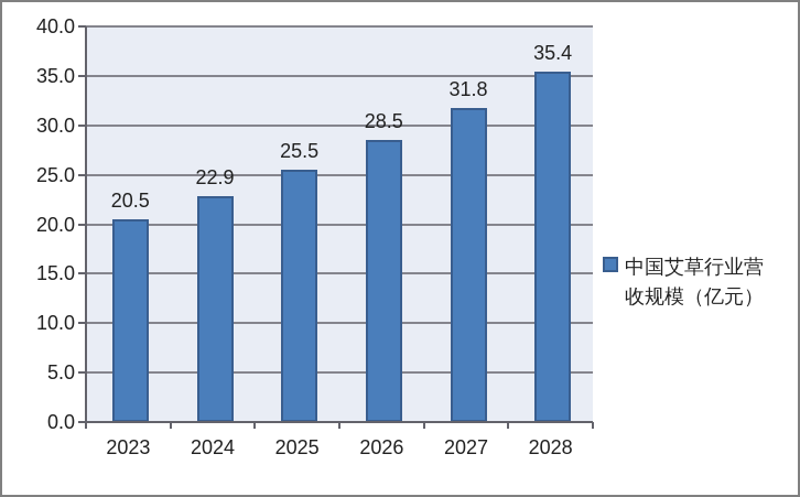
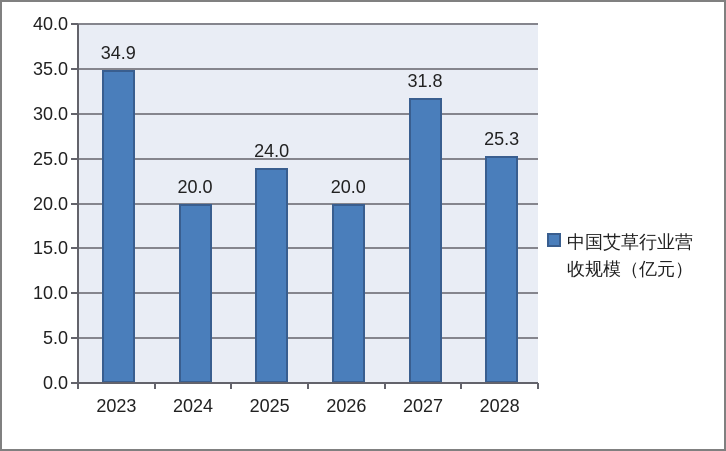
2023: 20.5 -> 34.9
2024: 22.9 -> 20.0
2025: 25.5 -> 24.0
2026: 28.5 -> 20.0
2028: 35.4 -> 25.3
